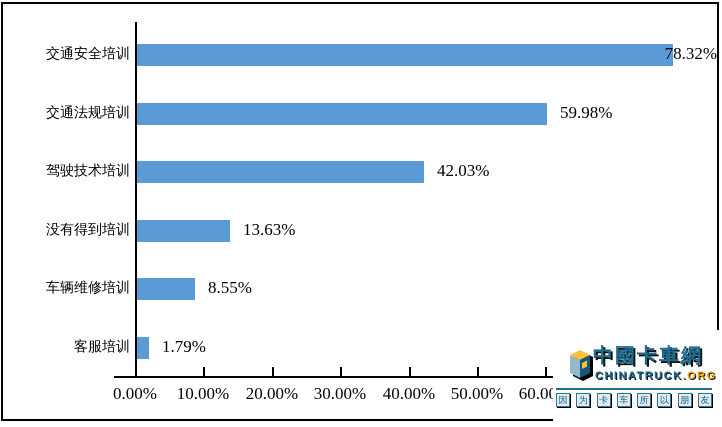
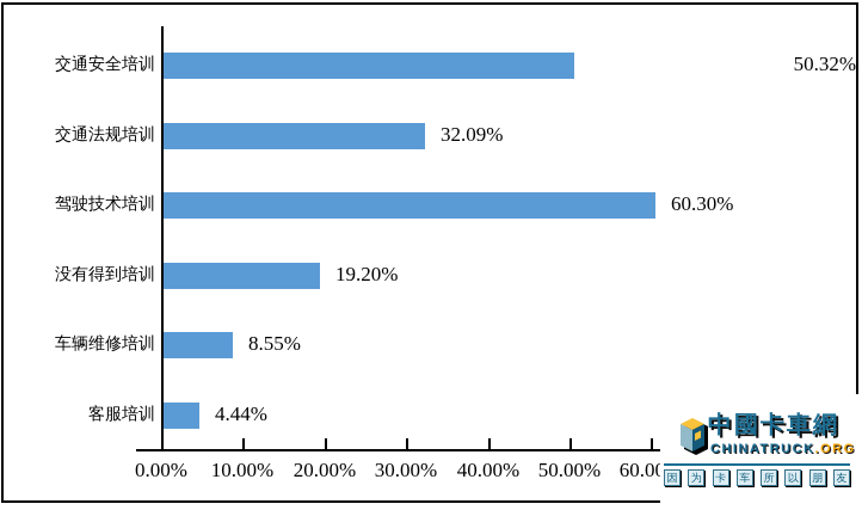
交通安全培训: 78.32% -> 50.32%
交通法规培训: 59.98% -> 32.09%
驾驶技术培训: 42.03% -> 60.30%
没有得到培训: 13.63% -> 19.20%
客服培训: 1.79% -> 4.44%
